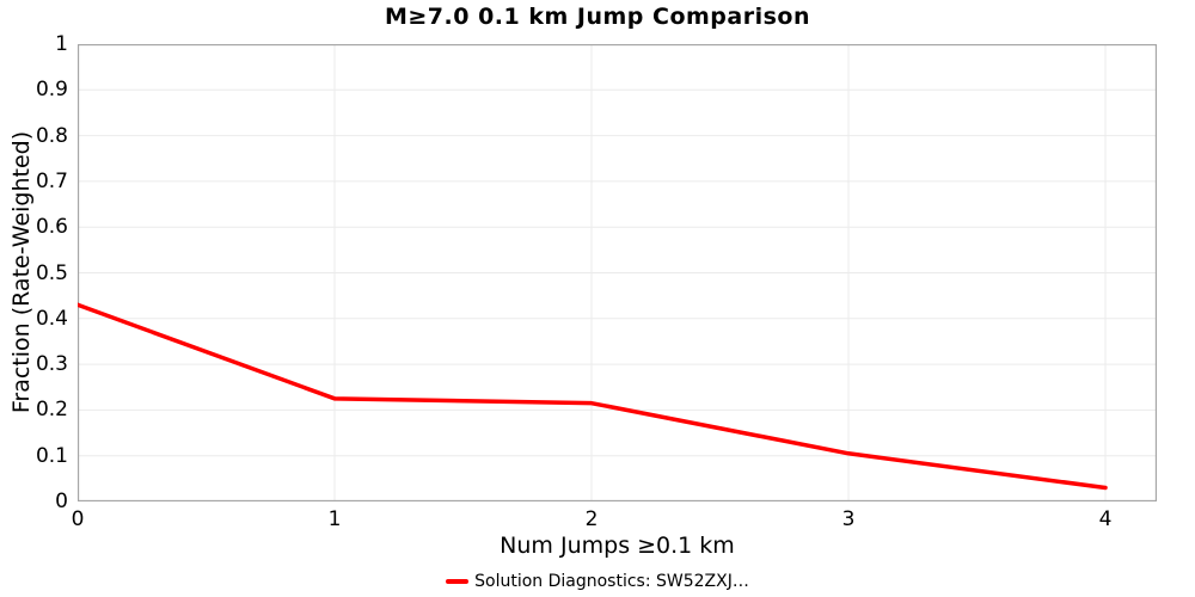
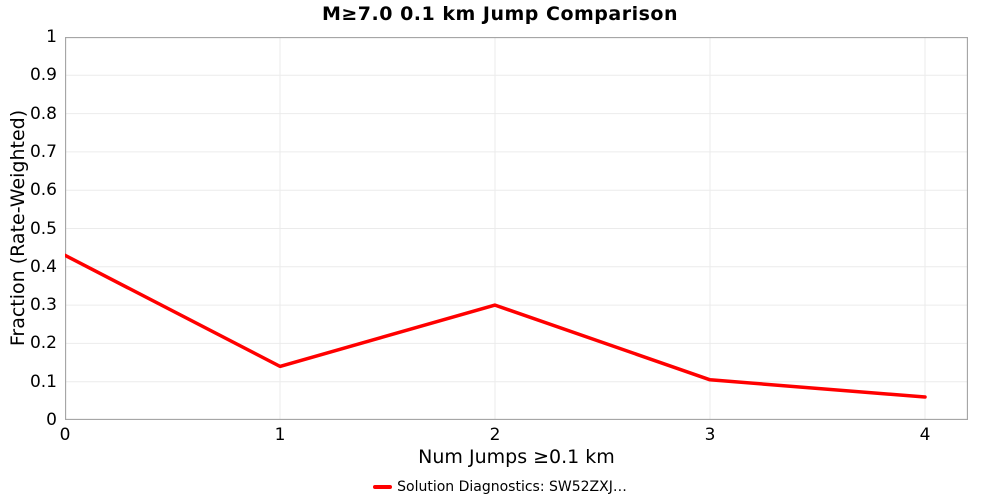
1: 0.23 -> 0.14
2: 0.21 -> 0.30
4: 0.03 -> 0.06
